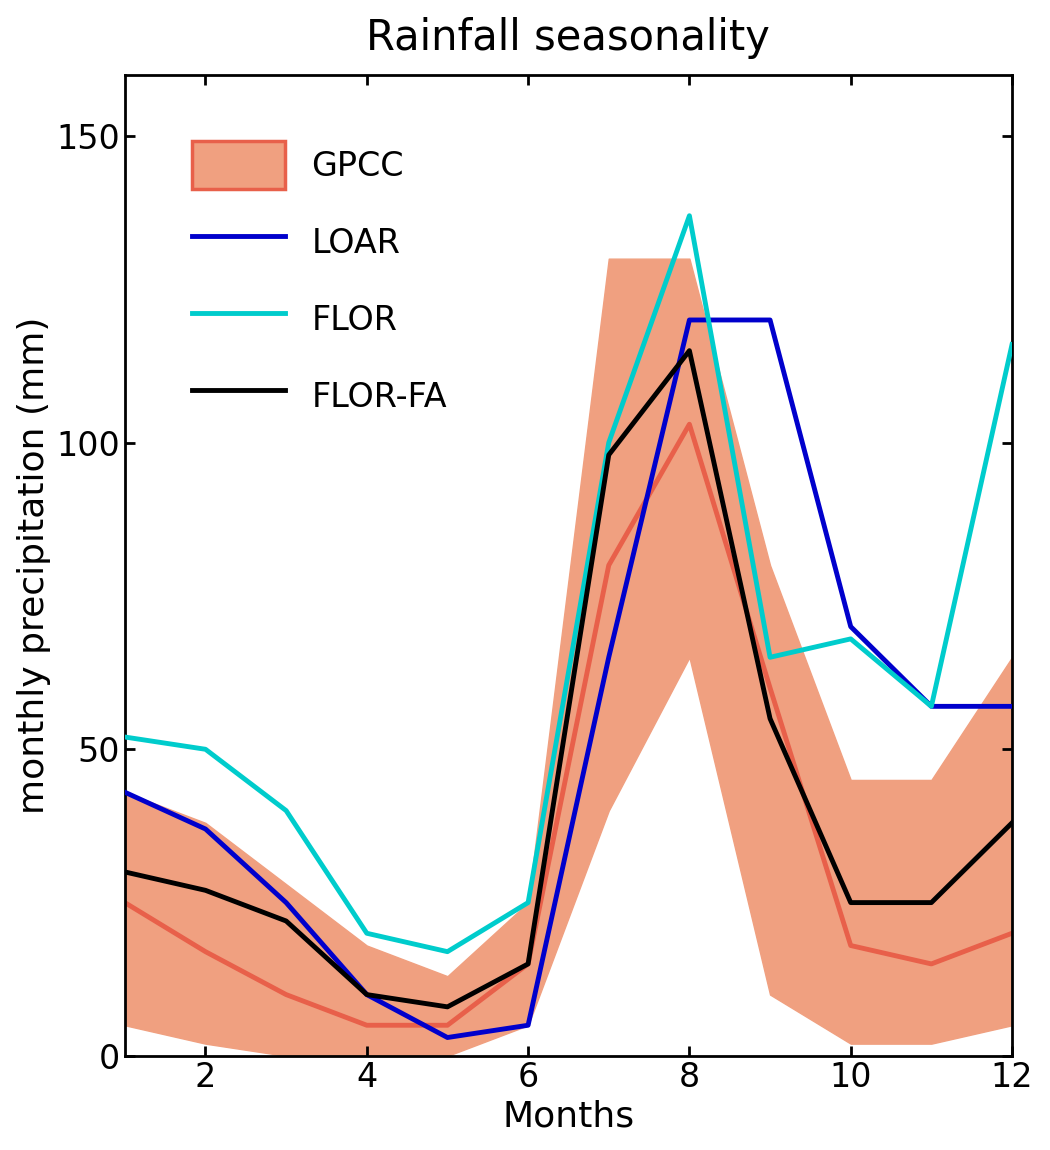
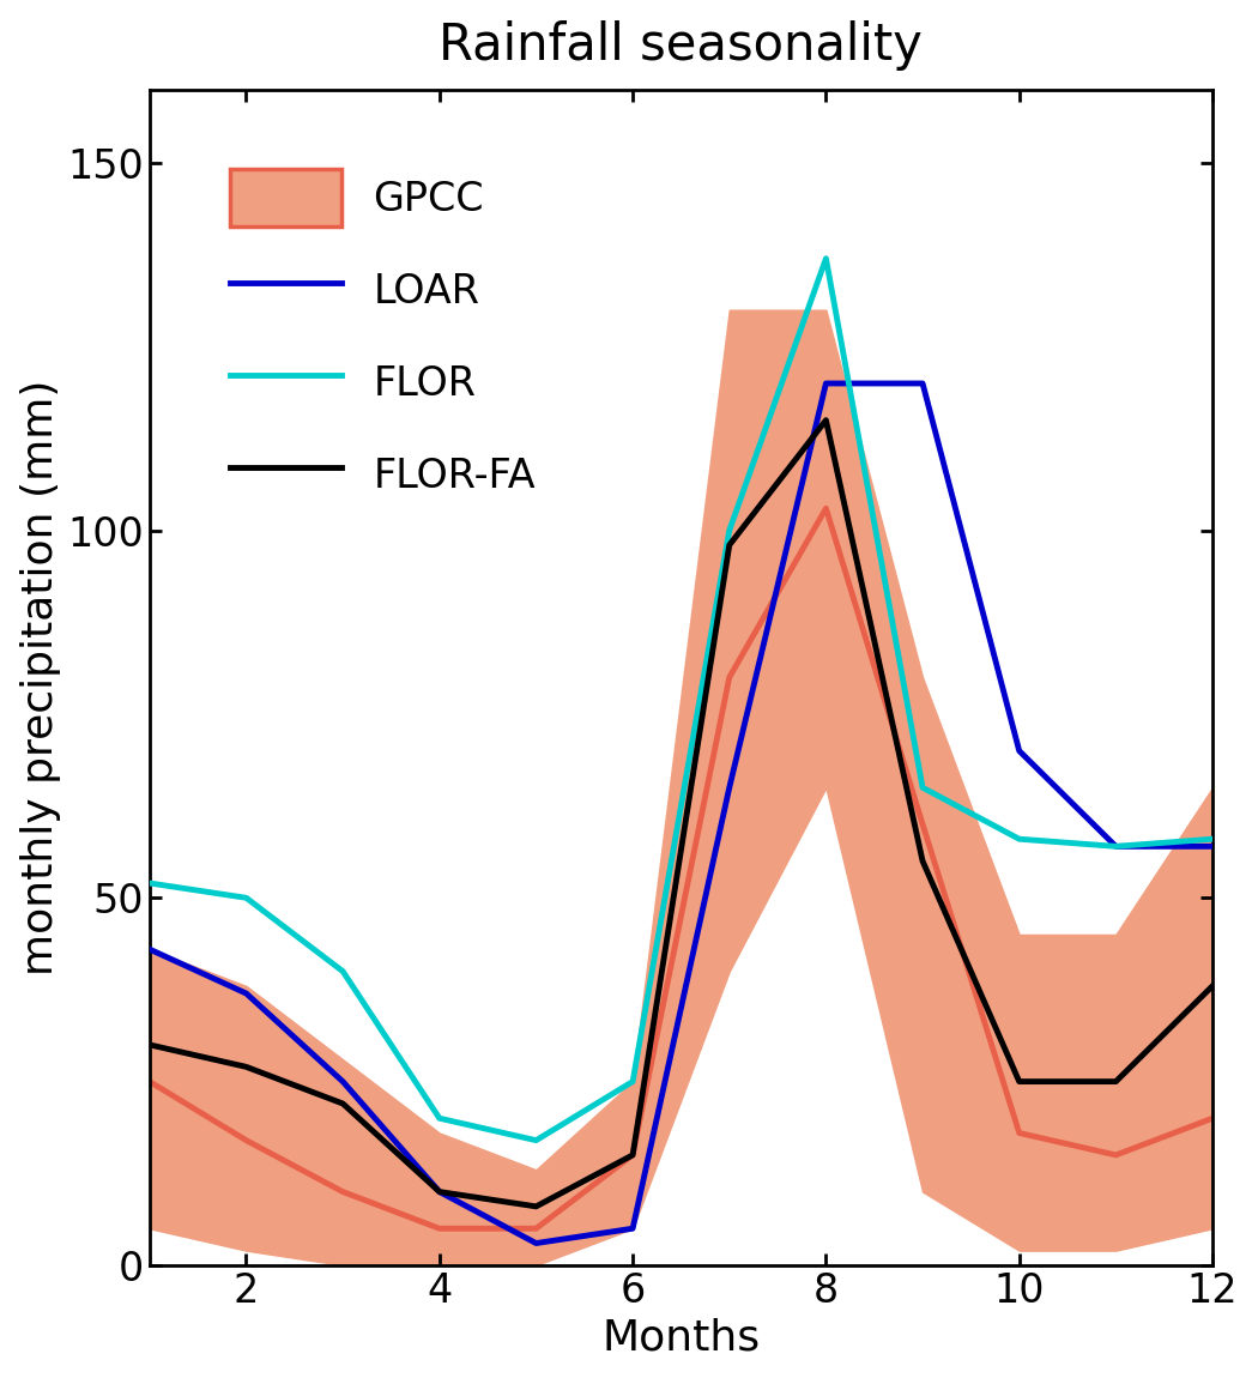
FLOR/10: 68 -> 58
FLOR/12: 116 -> 58
